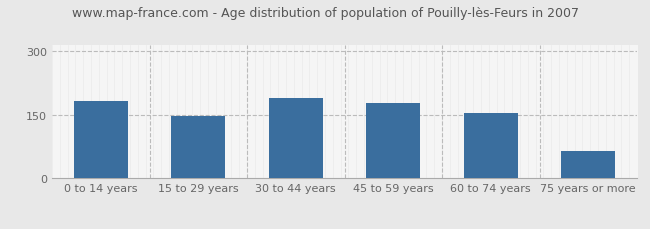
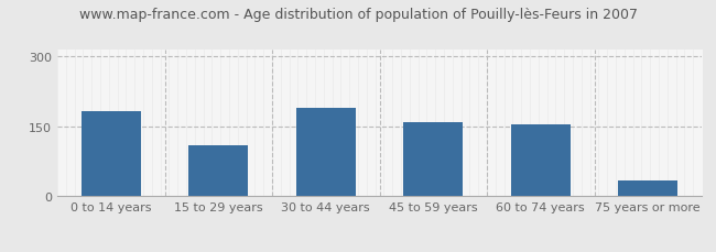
15 to 29 years: 148 -> 110
45 to 59 years: 178 -> 160
75 years or more: 65 -> 35
